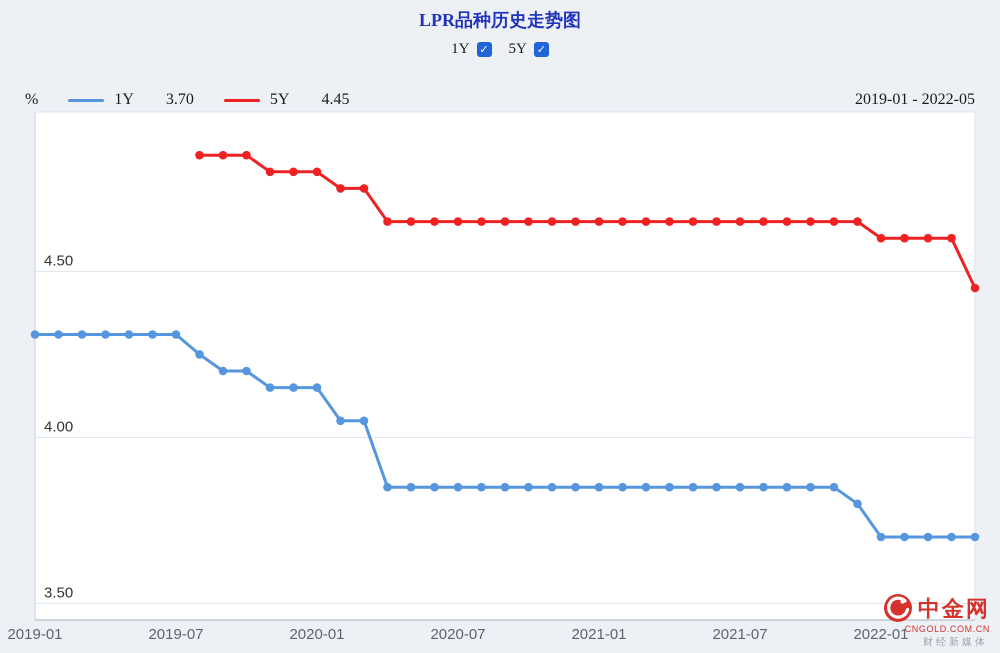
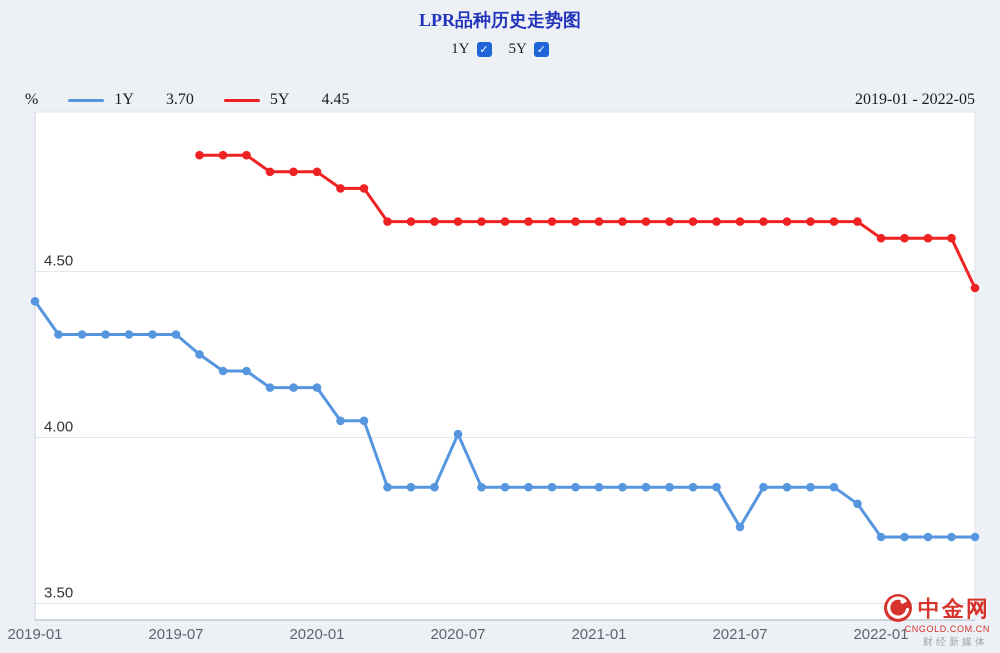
1Y/2019-01: 4.31 -> 4.41
1Y/2020-07: 3.85 -> 4.01
1Y/2021-07: 3.85 -> 3.73
